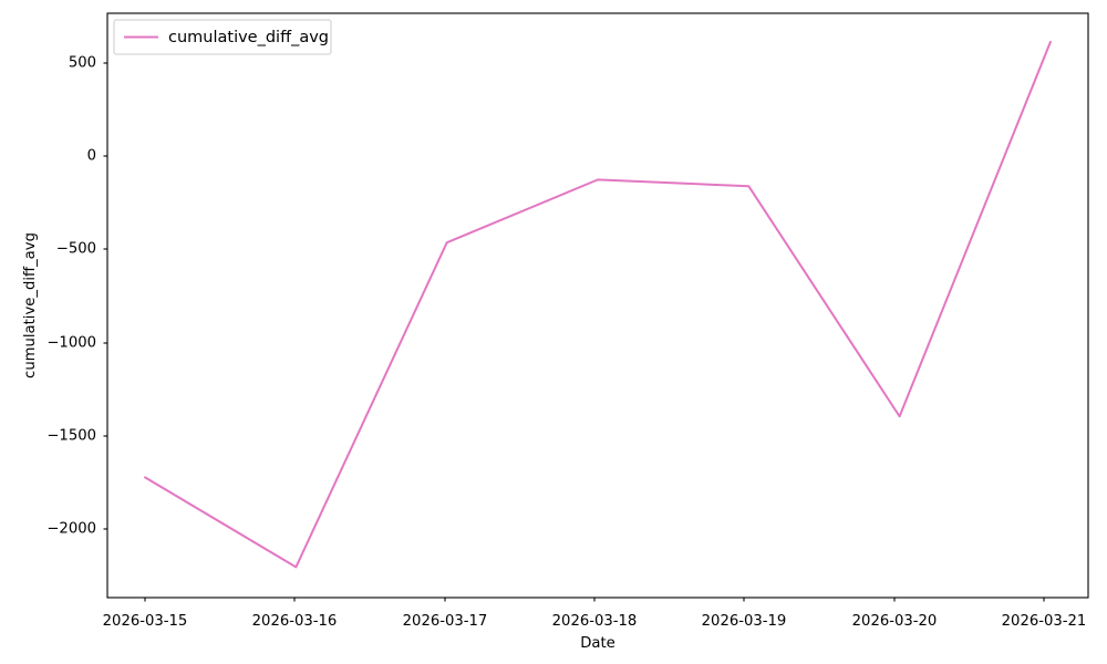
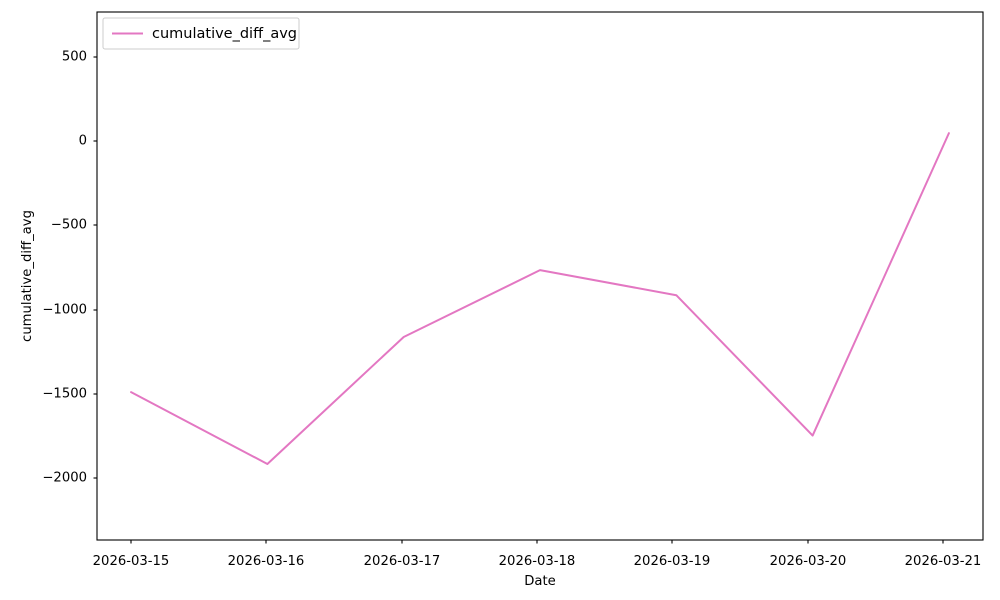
2026-03-15: -1760 -> -1520
2026-03-16: -2240 -> -1950
2026-03-17: -480 -> -1190
2026-03-18: -140 -> -790
2026-03-19: -180 -> -940
2026-03-20: -1420 -> -1780
2026-03-21: 600 -> 30
